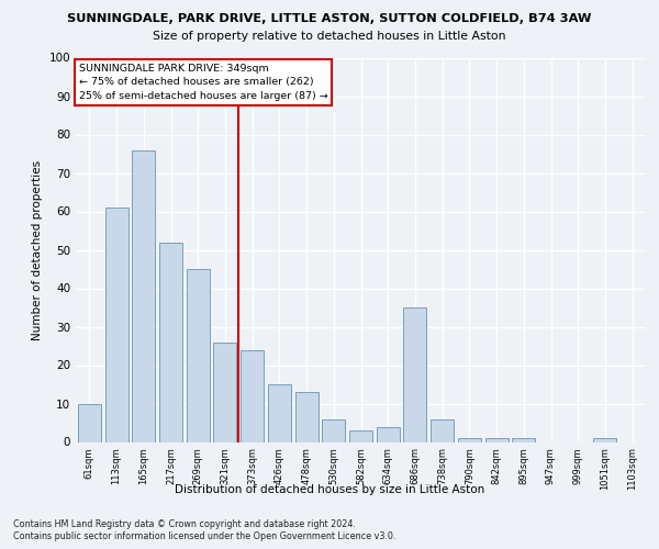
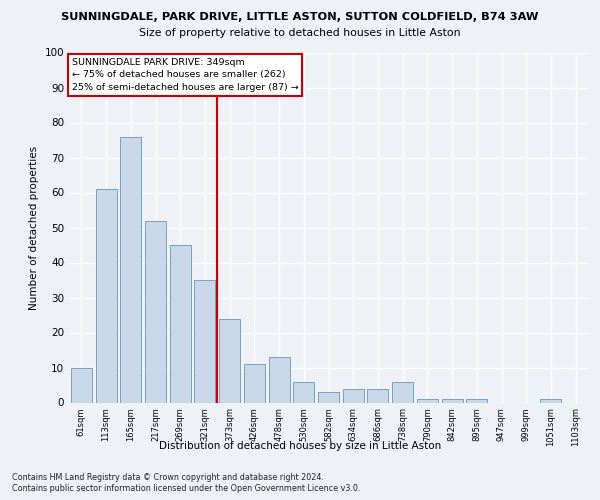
321sqm: 26 -> 35
426sqm: 15 -> 11
686sqm: 35 -> 4
